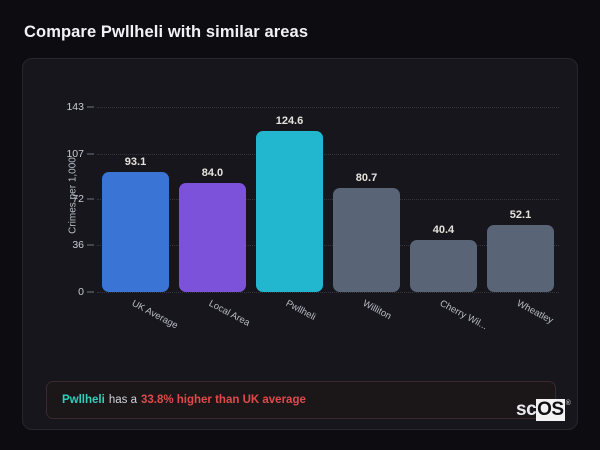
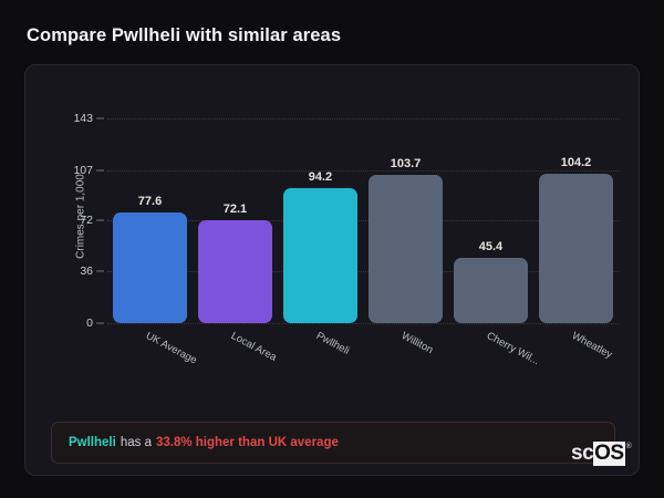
UK Average: 93.1 -> 77.6
Local Area: 84.0 -> 72.1
Pwllheli: 124.6 -> 94.2
Williton: 80.7 -> 103.7
Cherry Wil...: 40.4 -> 45.4
Wheatley: 52.1 -> 104.2
